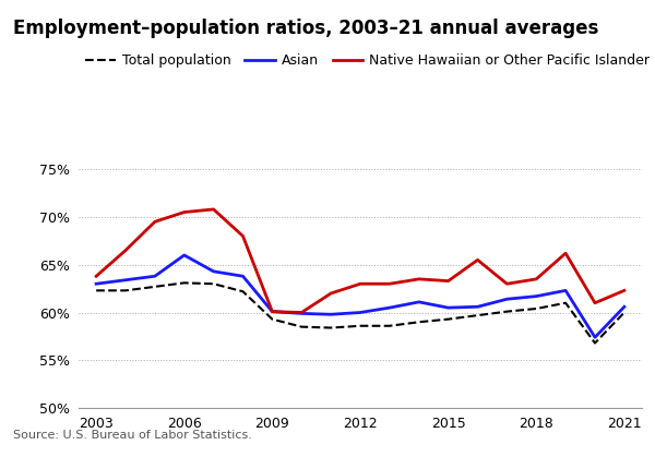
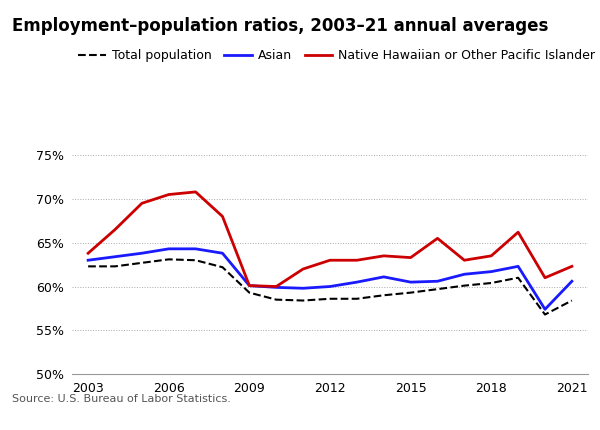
Asian/2006: 66.0% -> 64.3%
Total population/2021: 60.0% -> 58.4%
